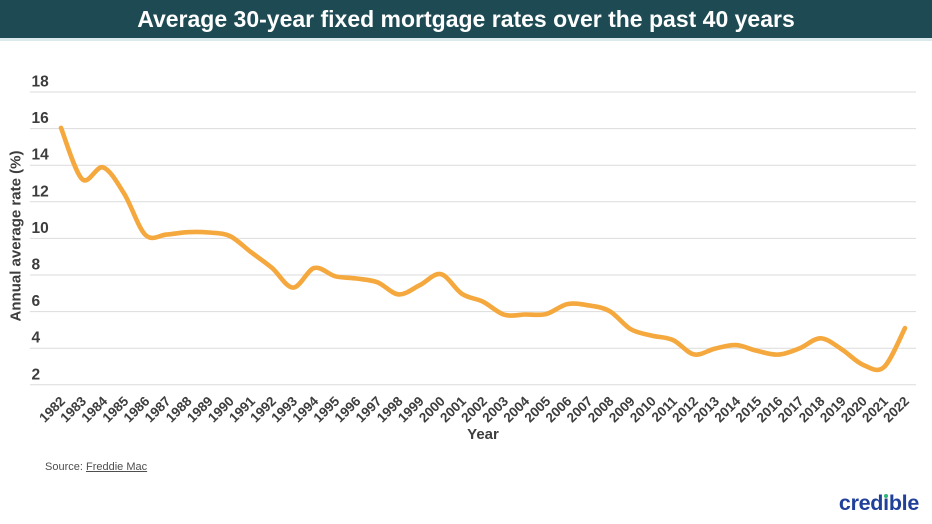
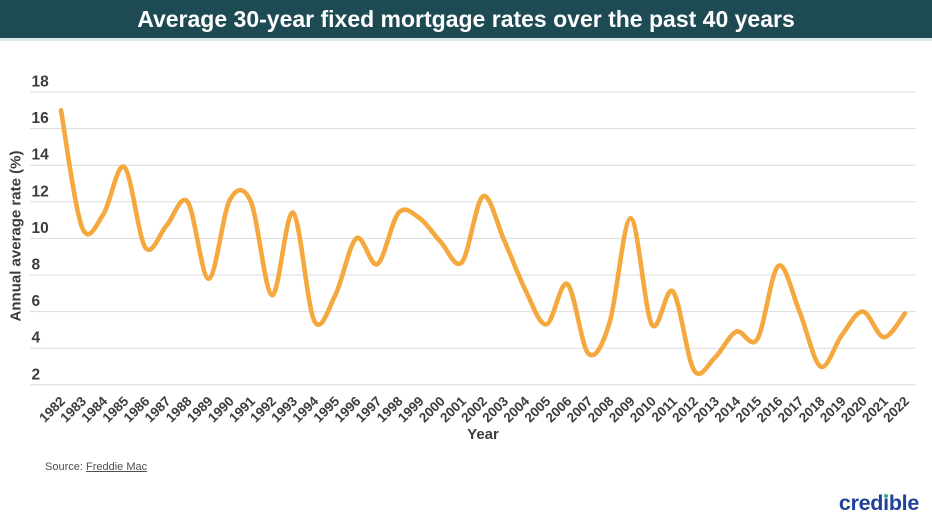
1982: 16.0 -> 17.0
1983: 13.2 -> 10.6
1984: 13.9 -> 11.3
1985: 12.4 -> 13.9
1986: 10.2 -> 9.5
1987: 10.2 -> 10.7
1988: 10.3 -> 12.0
1989: 10.3 -> 7.8
1990: 10.1 -> 12.1
1991: 9.2 -> 12.0
1992: 8.4 -> 6.9
1993: 7.3 -> 11.4
1994: 8.4 -> 5.5
1995: 7.9 -> 6.9
1996: 7.8 -> 10.0
1997: 7.6 -> 8.6
1998: 6.9 -> 11.4
1999: 7.4 -> 11.1
2000: 8.1 -> 9.8
2001: 7.0 -> 8.7
2002: 6.5 -> 12.3
2003: 5.8 -> 9.9
2004: 5.8 -> 7.2
2005: 5.9 -> 5.3
2006: 6.4 -> 7.5
2007: 6.3 -> 3.7
2008: 6.0 -> 5.4
2009: 5.0 -> 11.1
2010: 4.7 -> 5.3
2011: 4.5 -> 7.1
2012: 3.7 -> 2.8
2013: 4.0 -> 3.5
2014: 4.2 -> 4.9
2015: 3.9 -> 4.5
2016: 3.6 -> 8.5
2017: 4.0 -> 6.0
2018: 4.5 -> 3.0
2019: 3.9 -> 4.7
2020: 3.1 -> 6.0
2021: 3.0 -> 4.6
2022: 5.1 -> 5.9
